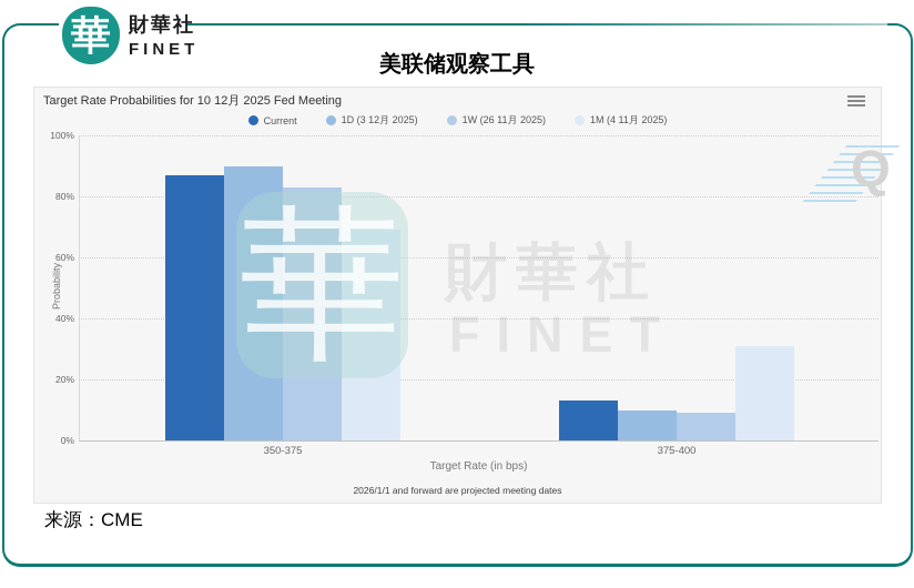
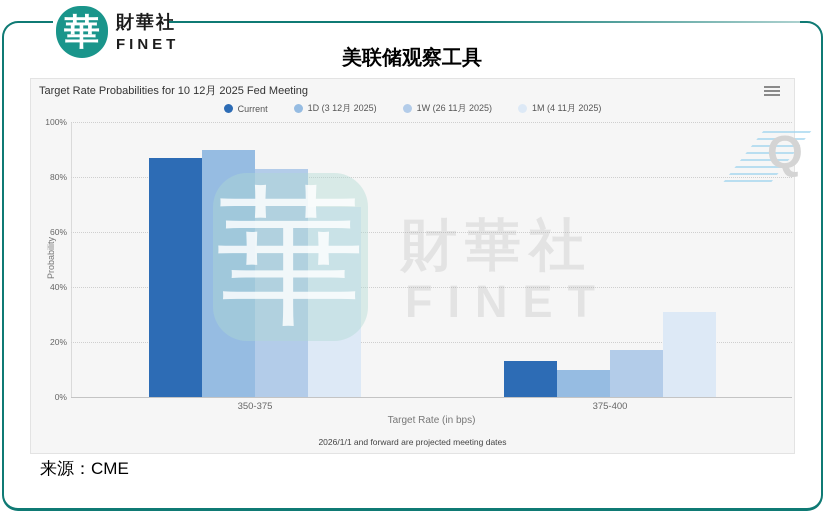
1W (26 11月 2025)/375-400: 9% -> 17%
